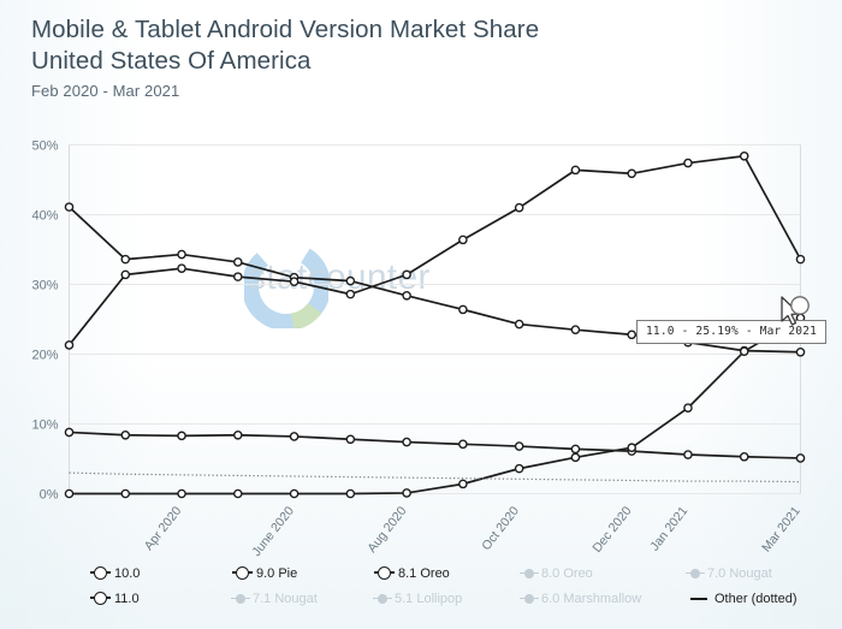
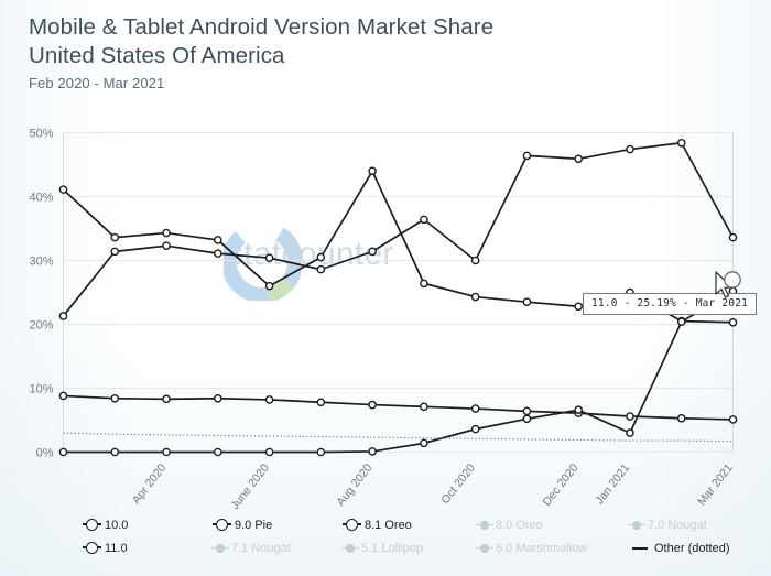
10.0/June 2020: 31% -> 26%
10.0/Aug 2020: 28% -> 44%
9.0 Pie/Oct 2020: 41% -> 30%
10.0/Jan 2021: 22% -> 25%
11.0/Jan 2021: 12% -> 3%
